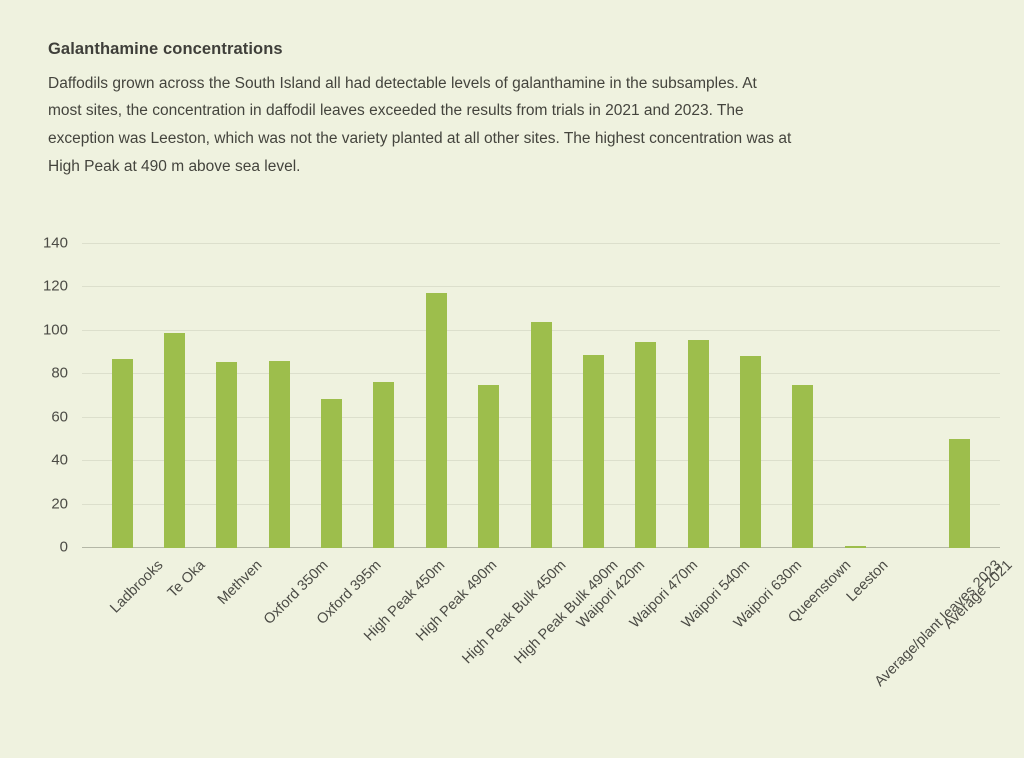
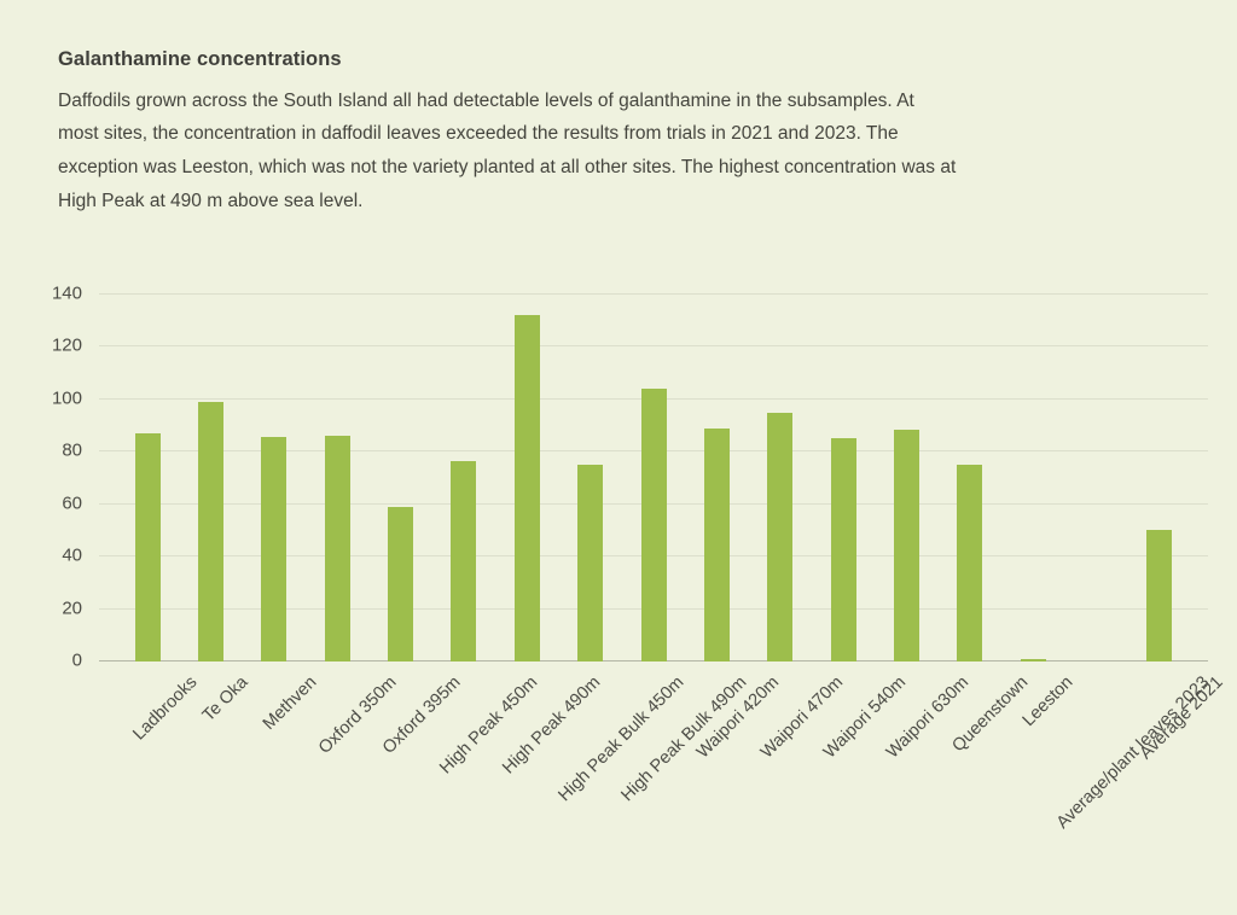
Oxford 395m: 68 -> 59
High Peak 490m: 118 -> 132
Waipori 540m: 96 -> 85
